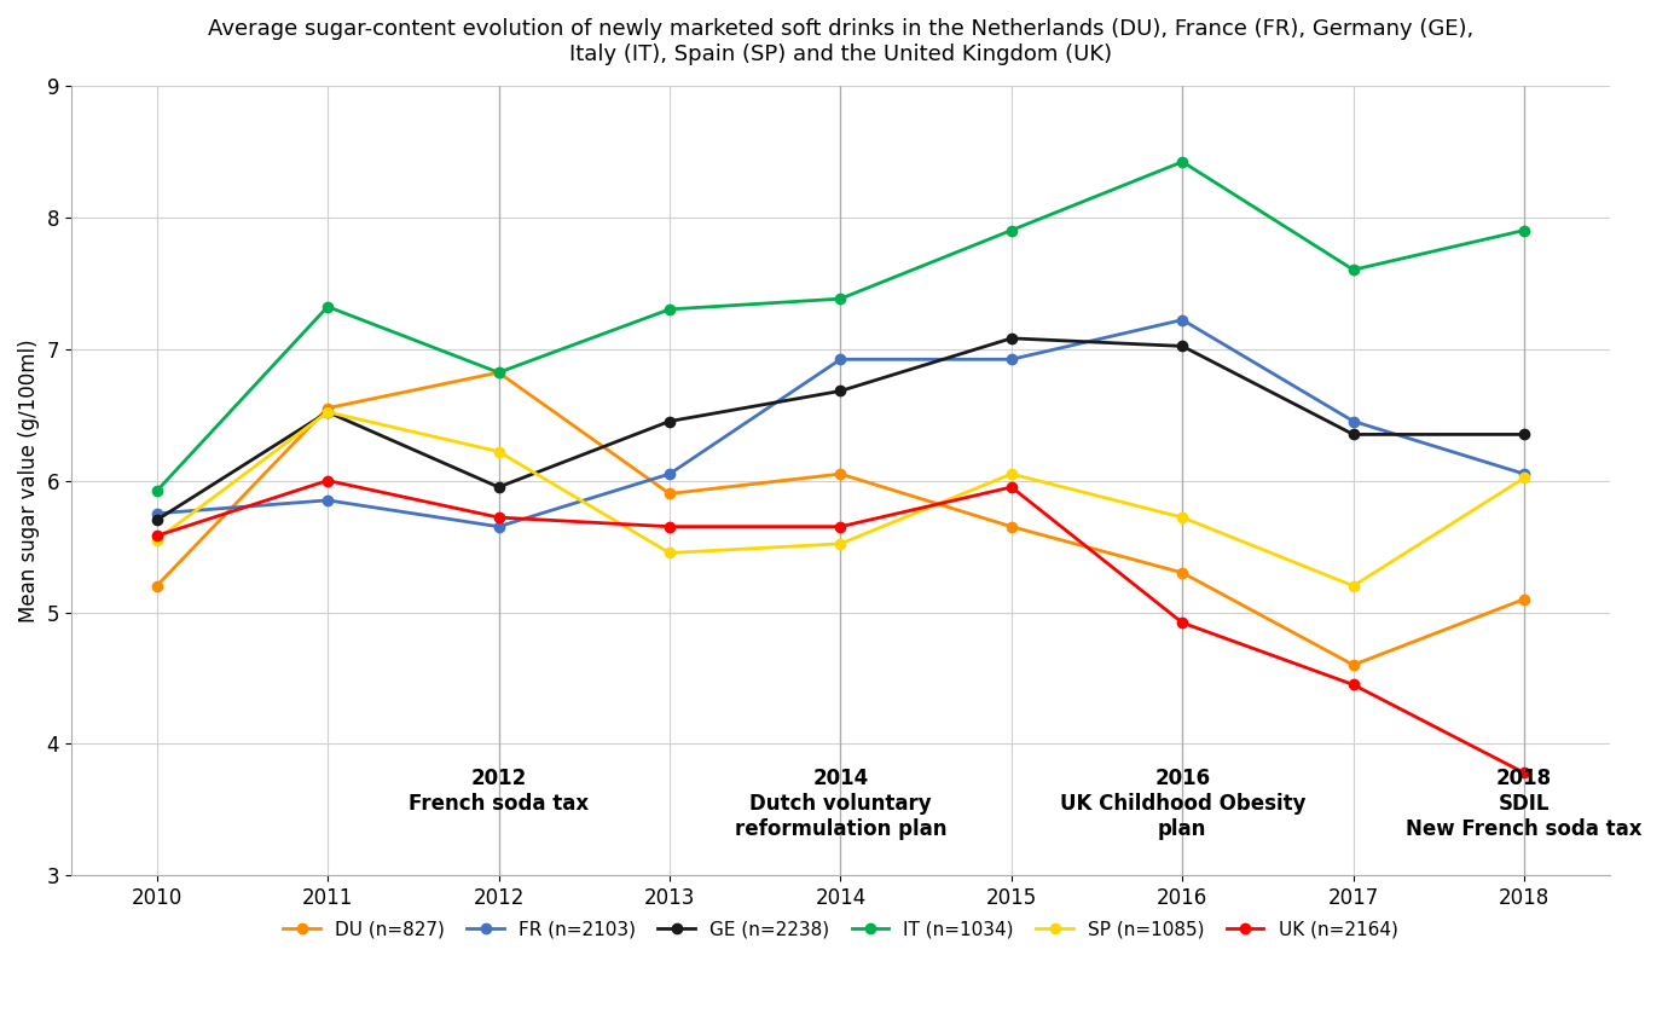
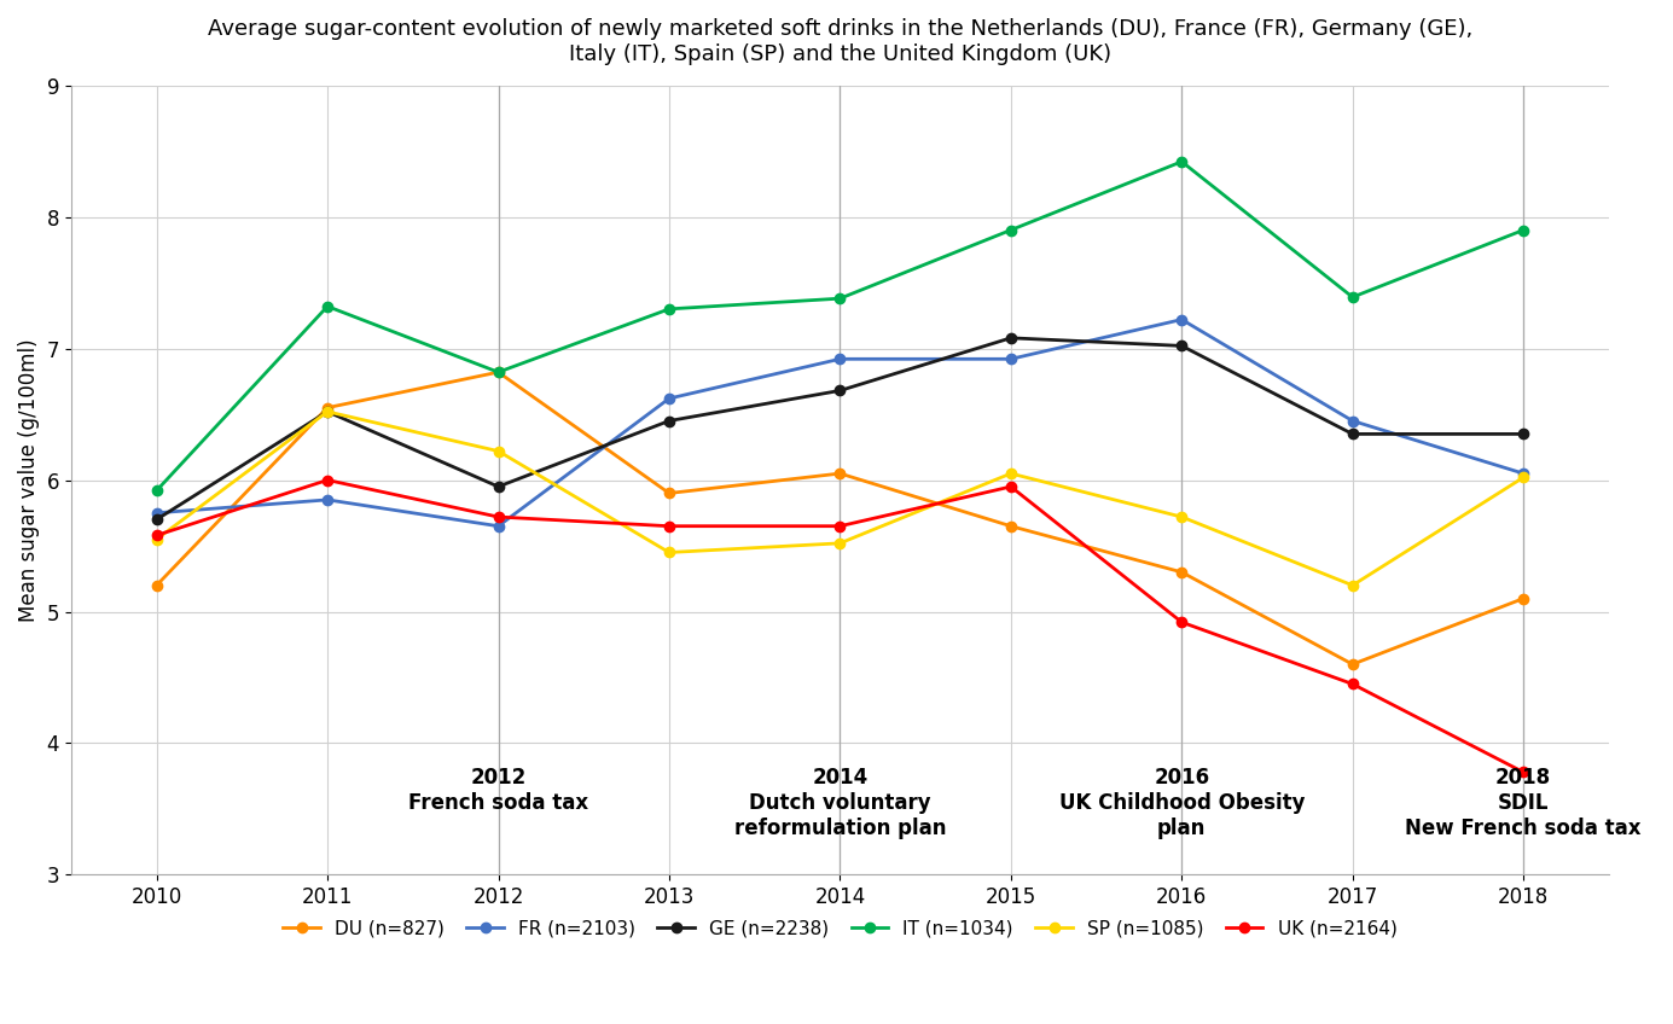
FR (n=2103)/2013: 6.05 -> 6.62
IT (n=1034)/2017: 7.60 -> 7.39
